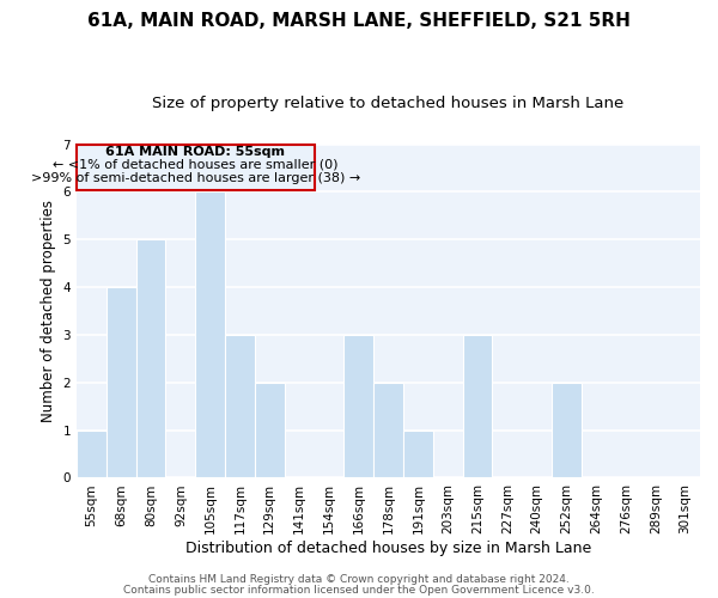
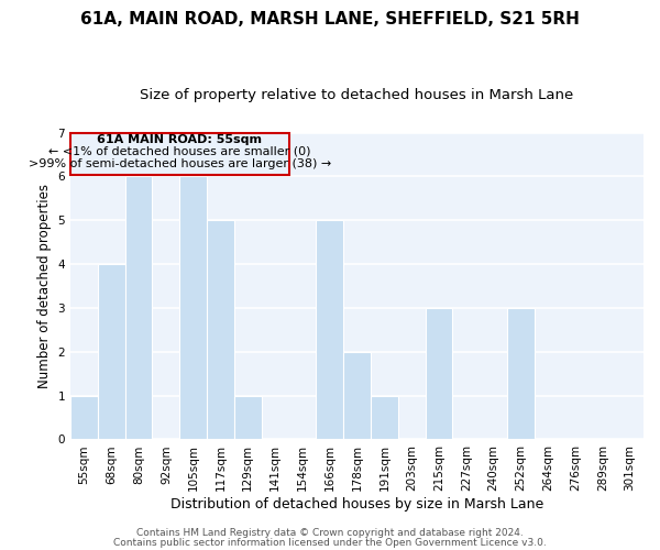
80sqm: 5 -> 6
117sqm: 3 -> 5
129sqm: 2 -> 1
166sqm: 3 -> 5
252sqm: 2 -> 3
